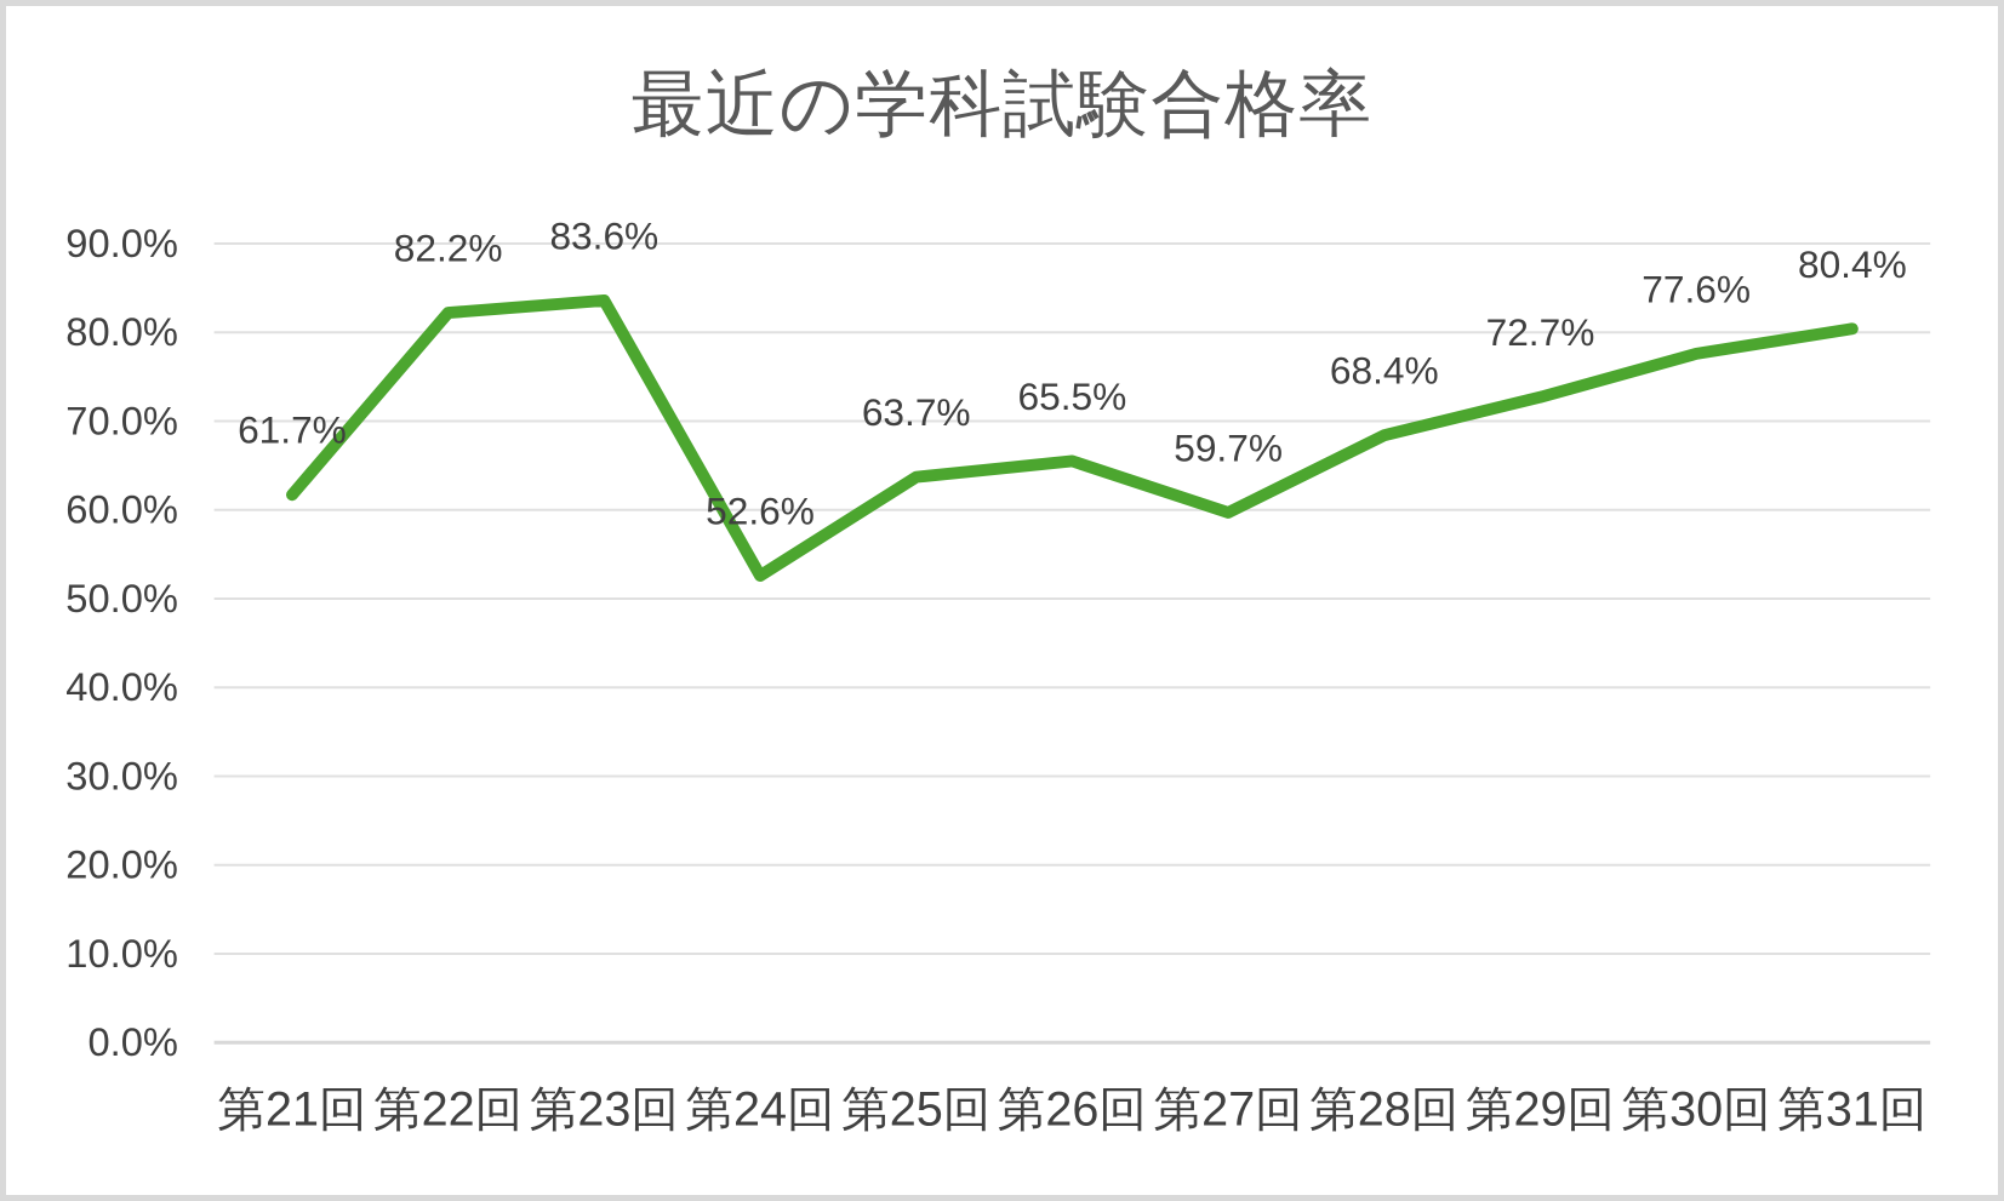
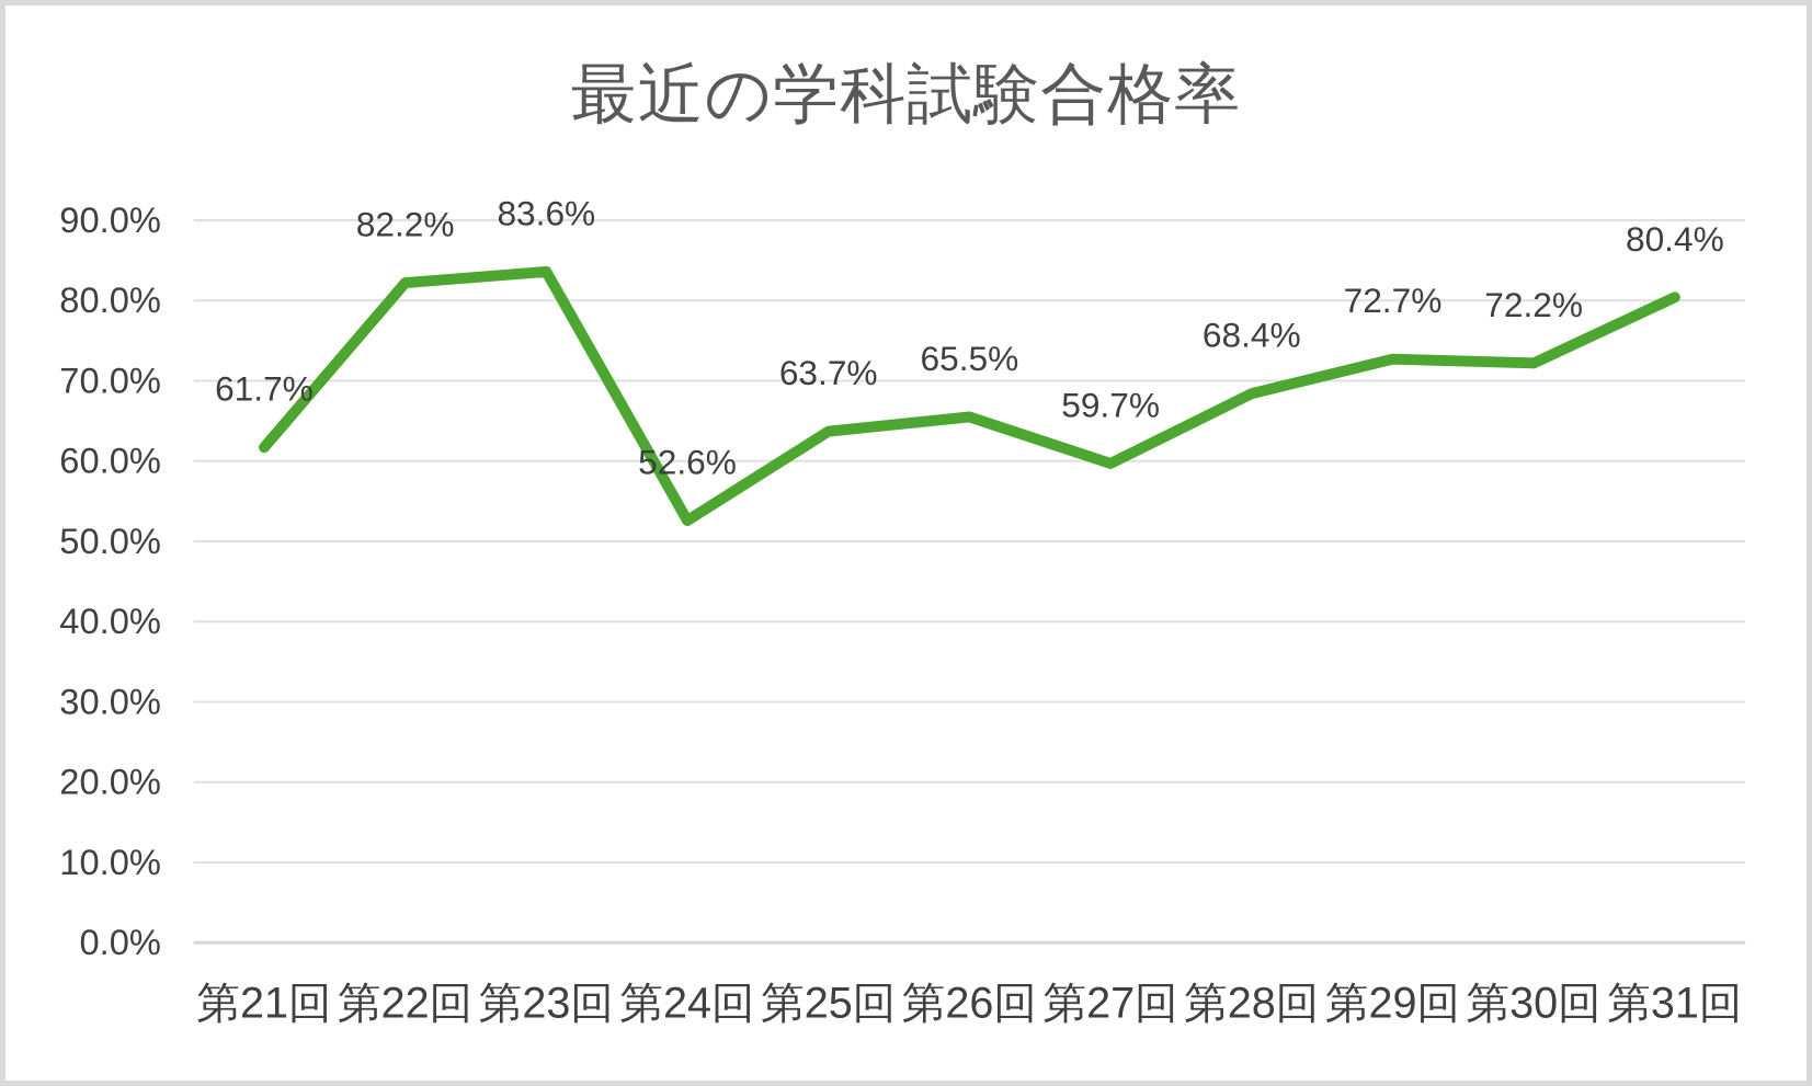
第30回: 77.6% -> 72.2%
